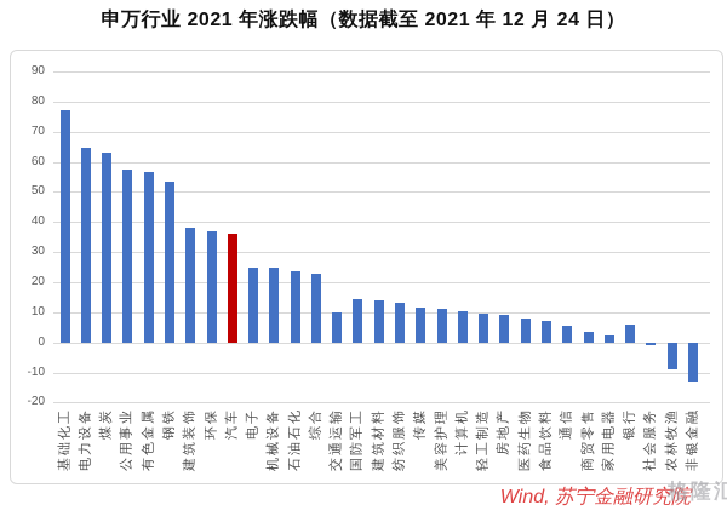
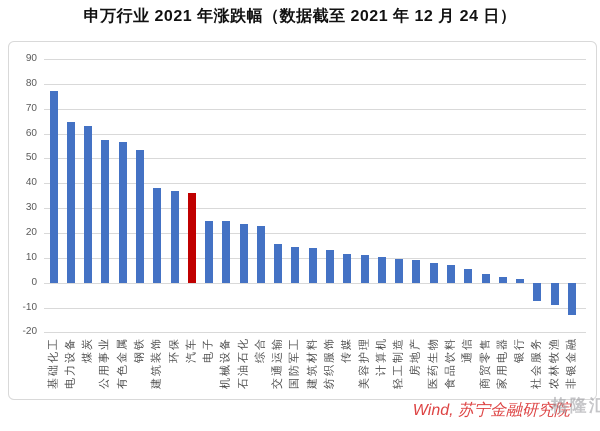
交通运输: 10 -> 16
银行: 6 -> 2
社会服务: -1 -> -8
